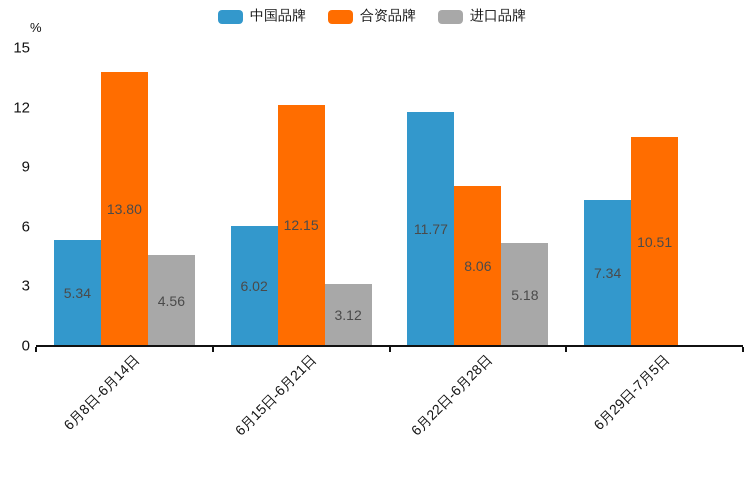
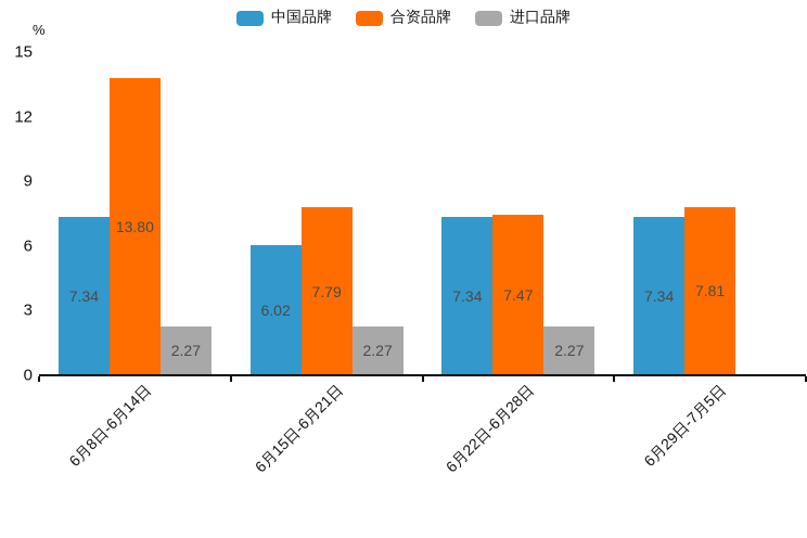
中国品牌/6月8日-6月14日: 5.34 -> 7.34
进口品牌/6月8日-6月14日: 4.56 -> 2.27
合资品牌/6月15日-6月21日: 12.15 -> 7.79
进口品牌/6月15日-6月21日: 3.12 -> 2.27
中国品牌/6月22日-6月28日: 11.77 -> 7.34
合资品牌/6月22日-6月28日: 8.06 -> 7.47
进口品牌/6月22日-6月28日: 5.18 -> 2.27
合资品牌/6月29日-7月5日: 10.51 -> 7.81
